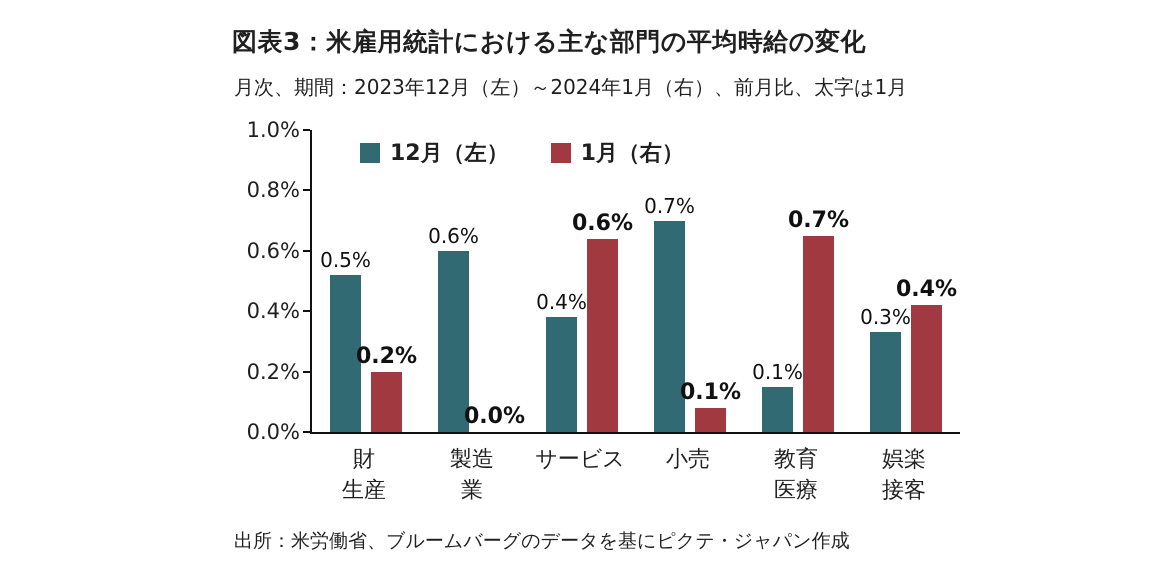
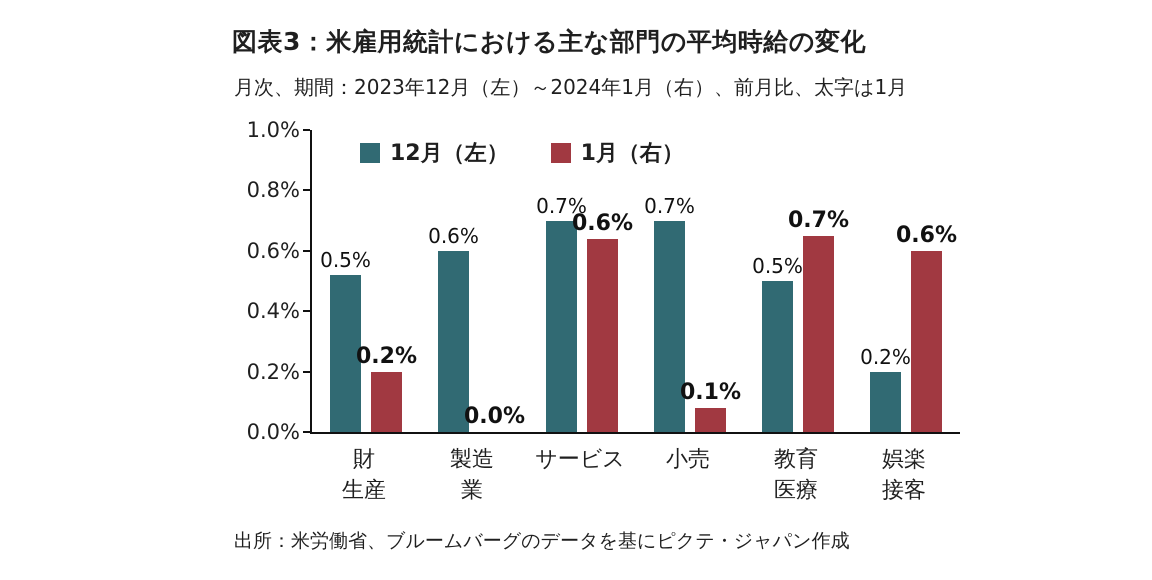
12月（左）/サービス: 0.4% -> 0.7%
12月（左）/教育医療: 0.1% -> 0.5%
12月（左）/娯楽接客: 0.3% -> 0.2%
1月（右）/娯楽接客: 0.4% -> 0.6%
